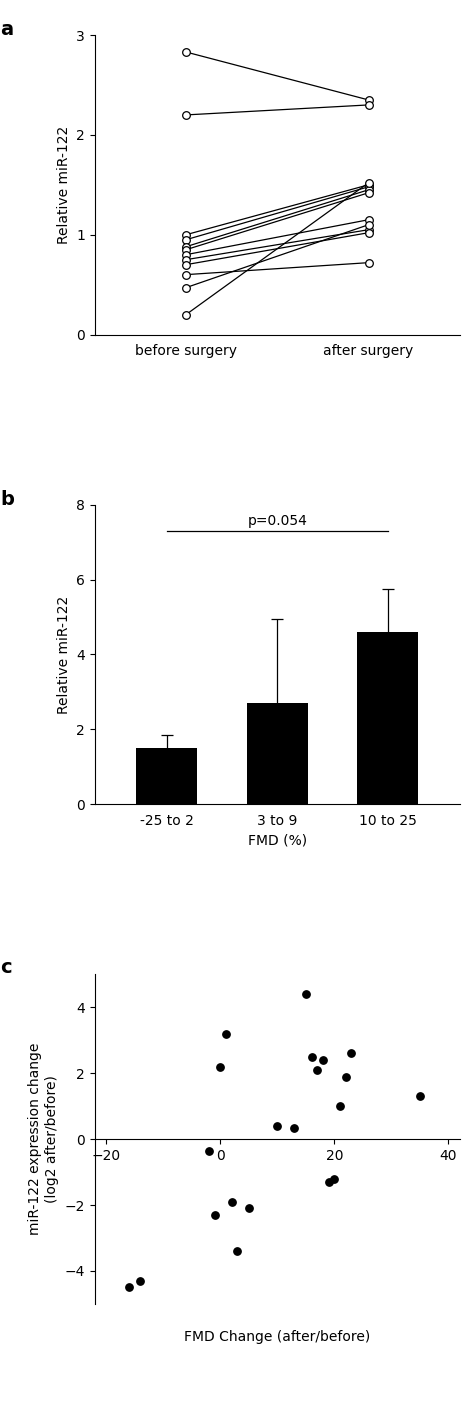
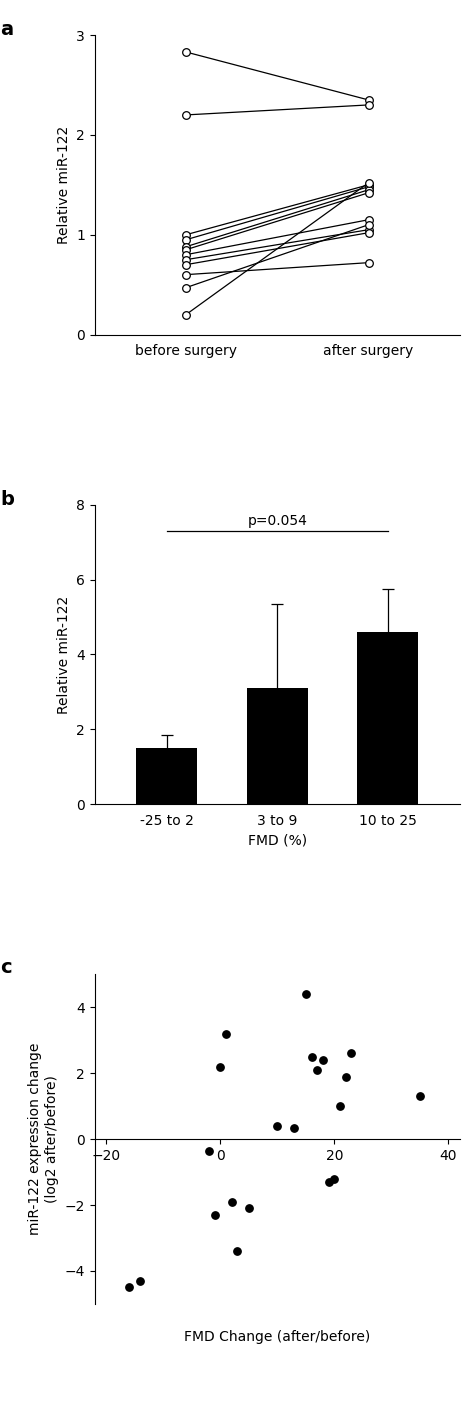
3 to 9: 2.7 -> 3.1
